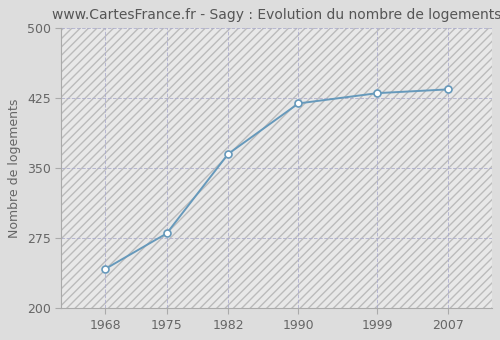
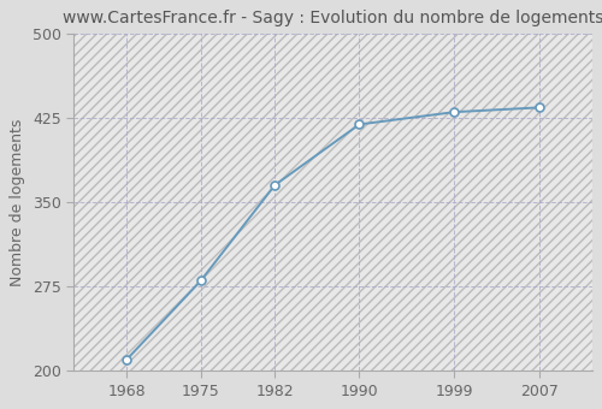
1968: 242 -> 210
